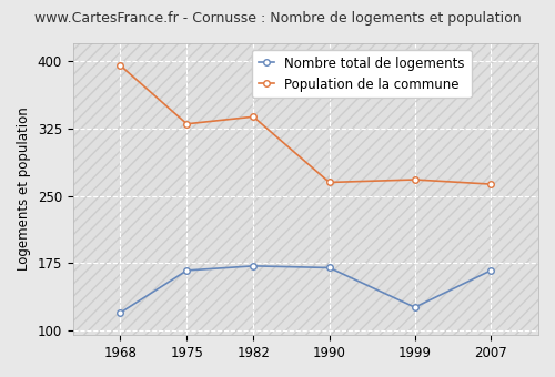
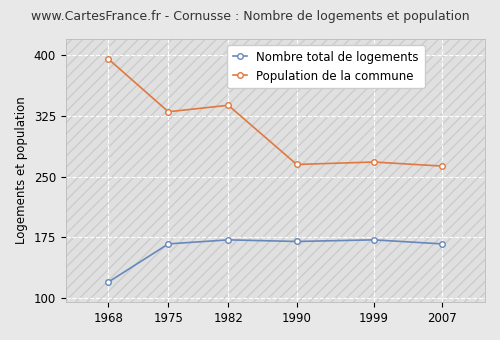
Nombre total de logements/1999: 126 -> 172
